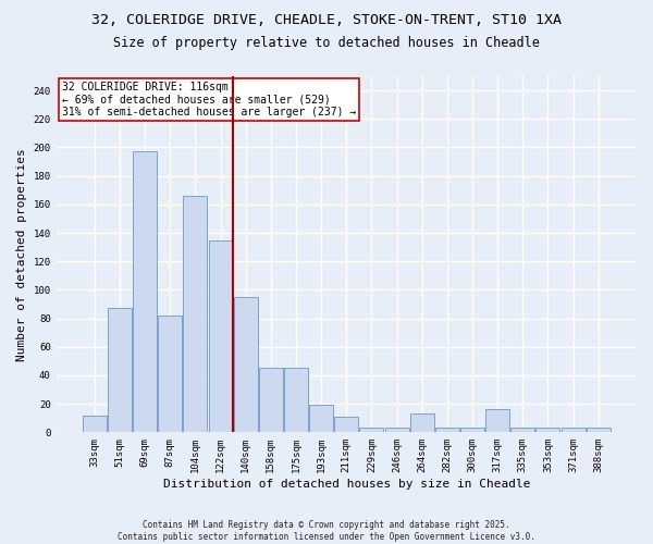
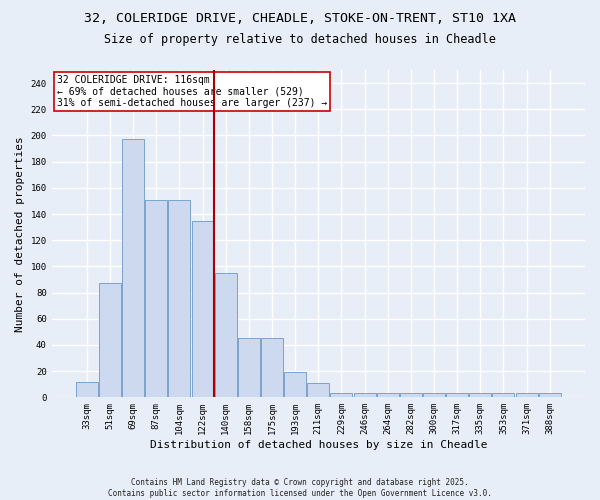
87sqm: 82 -> 151
104sqm: 166 -> 151
264sqm: 13 -> 3
317sqm: 16 -> 3
